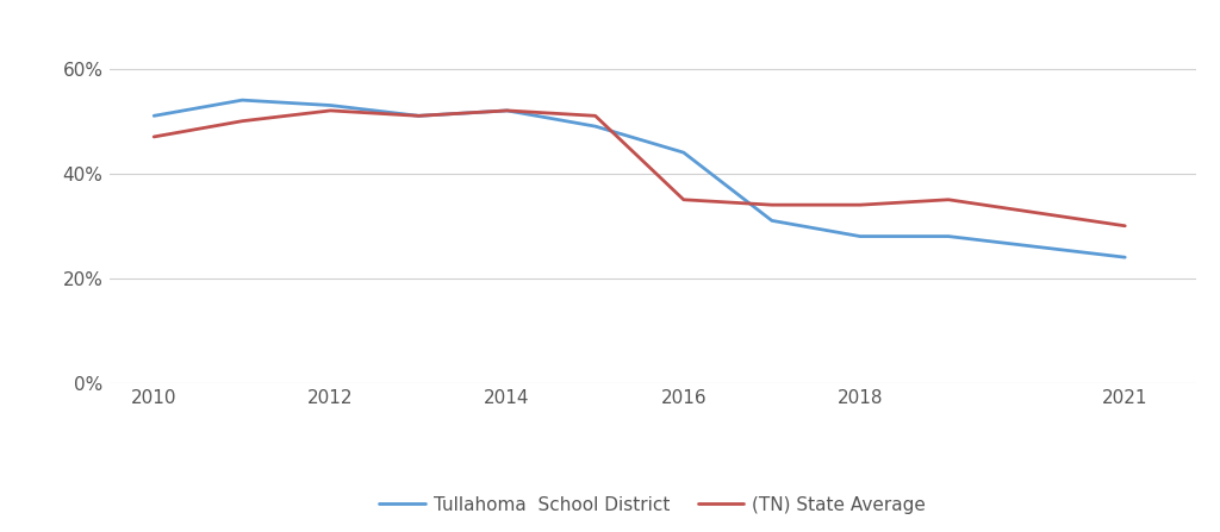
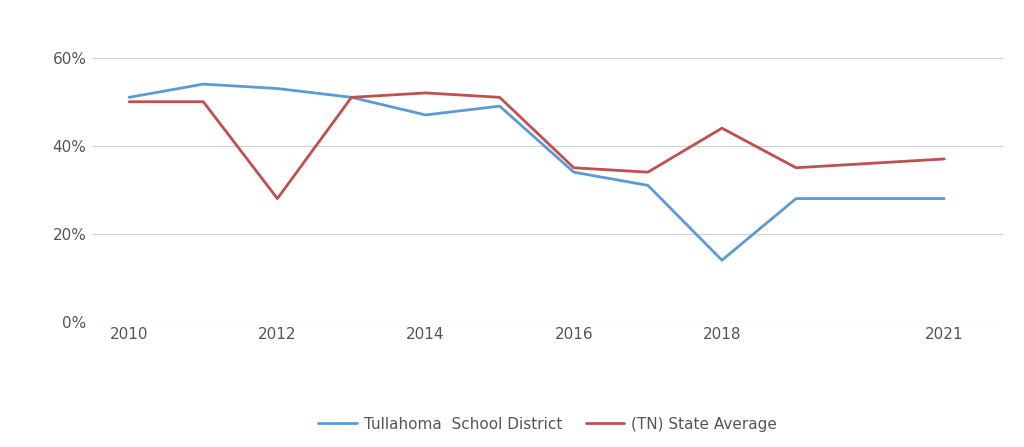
(TN) State Average/2010: 47% -> 50%
(TN) State Average/2012: 52% -> 28%
Tullahoma School District/2014: 52% -> 47%
Tullahoma School District/2016: 44% -> 34%
Tullahoma School District/2018: 28% -> 14%
(TN) State Average/2018: 34% -> 44%
Tullahoma School District/2021: 24% -> 28%
(TN) State Average/2021: 30% -> 37%
